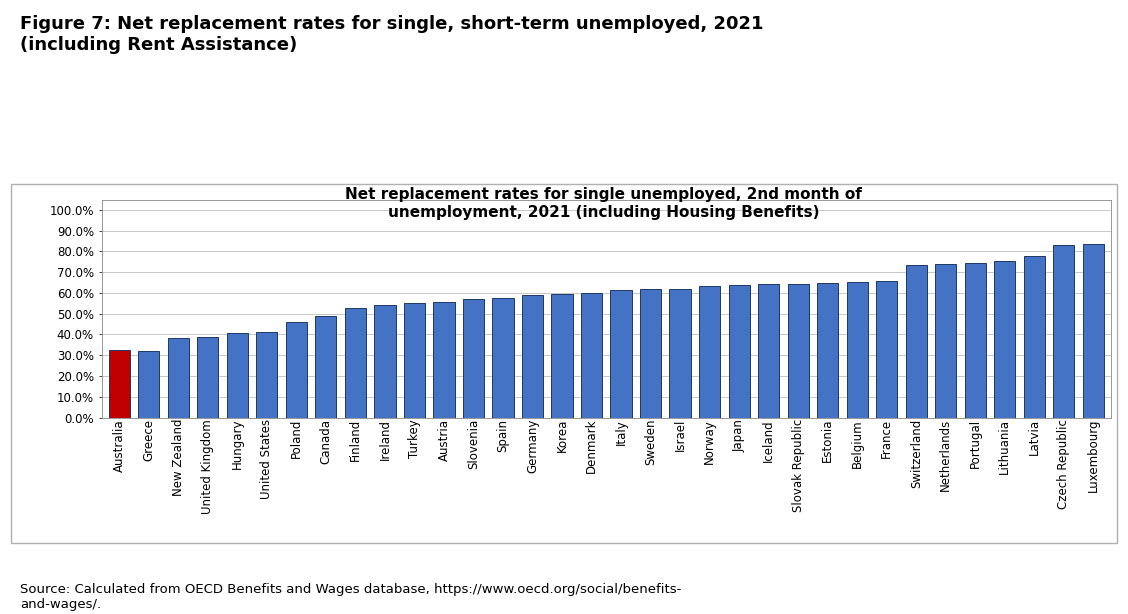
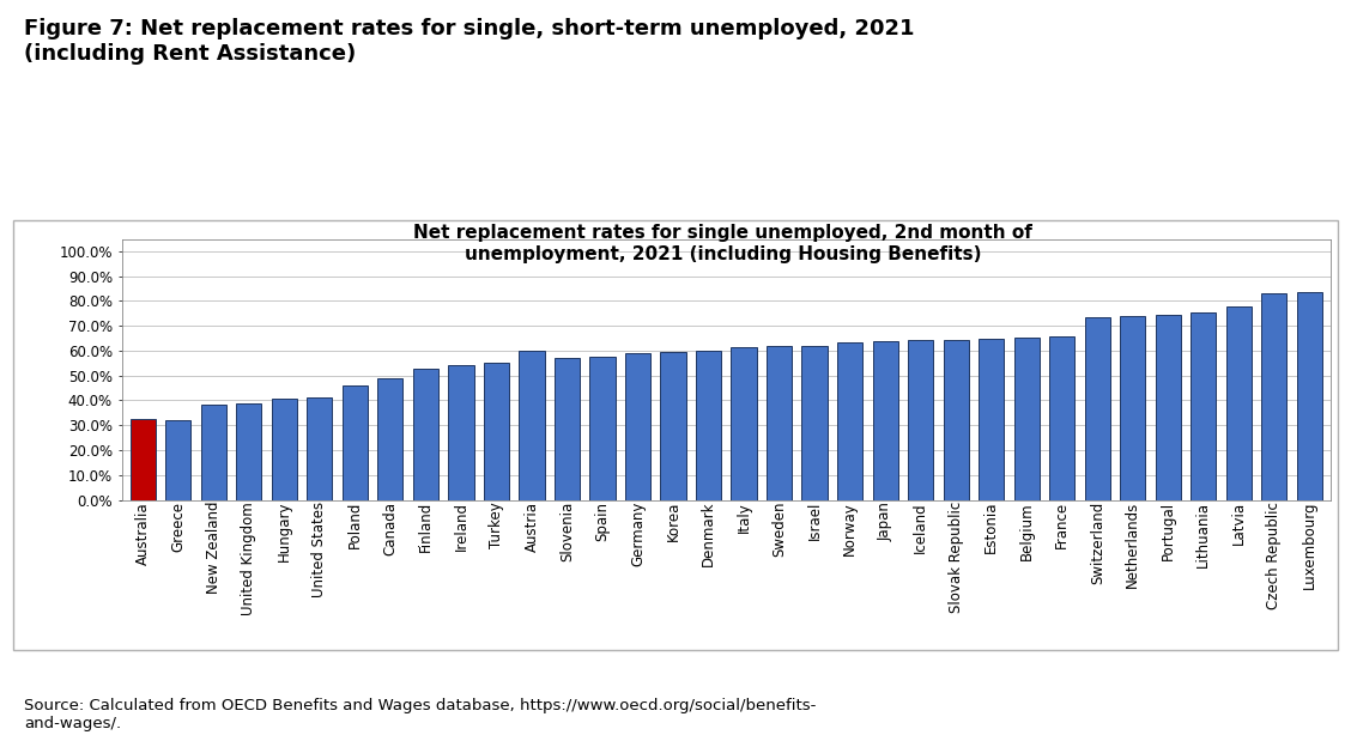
Austria: 55.7% -> 60.0%
